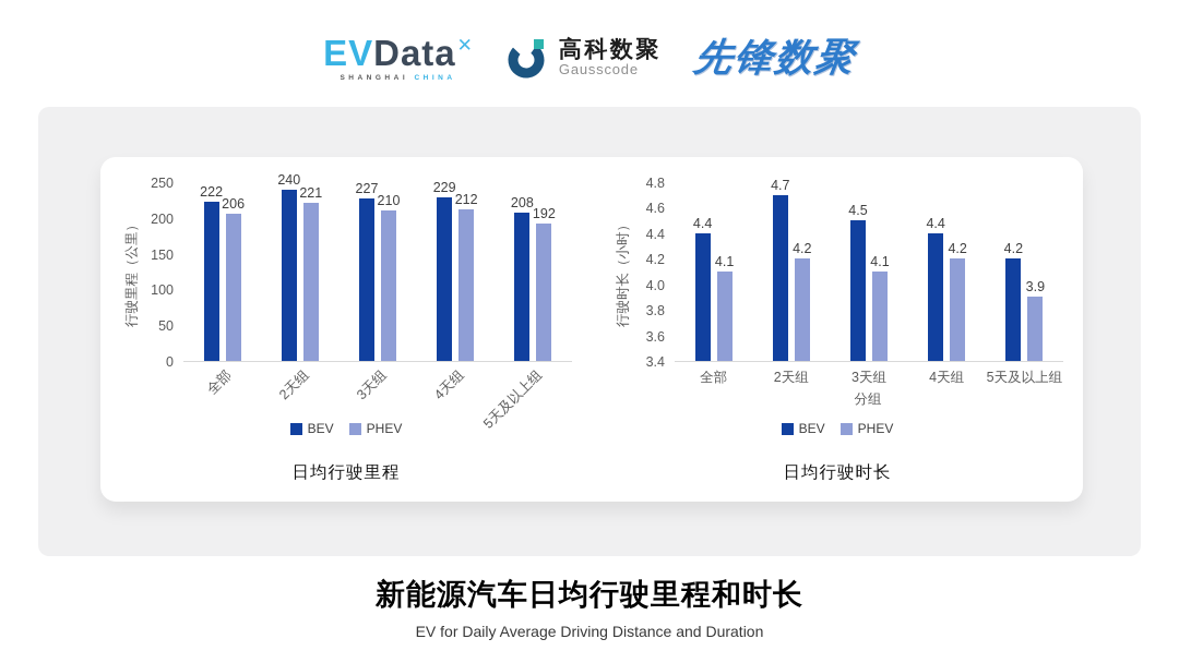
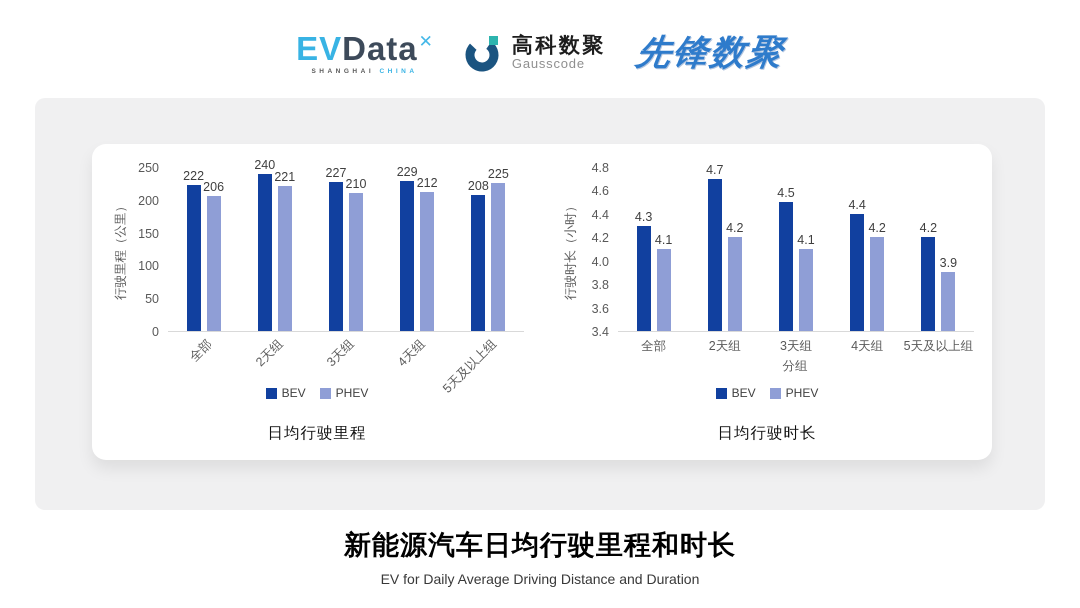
日均行驶里程/PHEV/5天及以上组: 192 -> 225
日均行驶时长/BEV/全部: 4.4 -> 4.3
